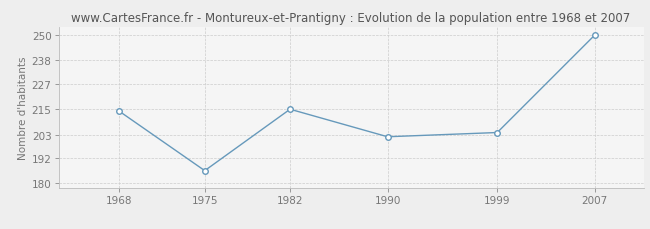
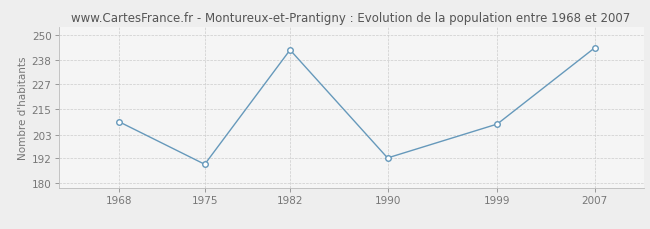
1968: 214 -> 209
1975: 186 -> 189
1982: 215 -> 243
1990: 202 -> 192
1999: 204 -> 208
2007: 250 -> 244
